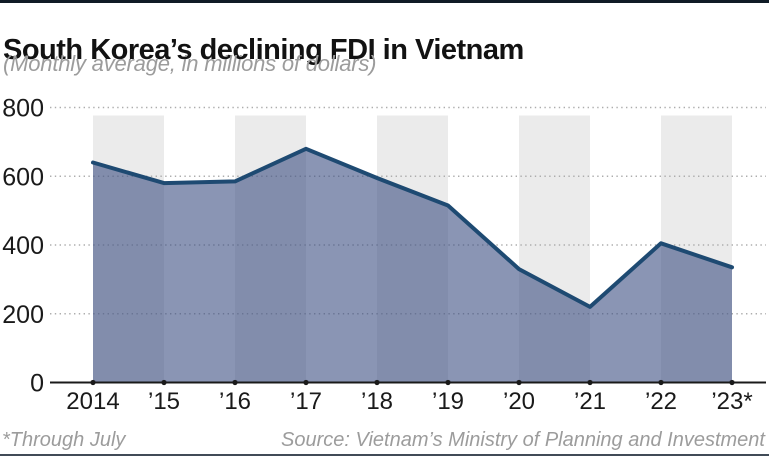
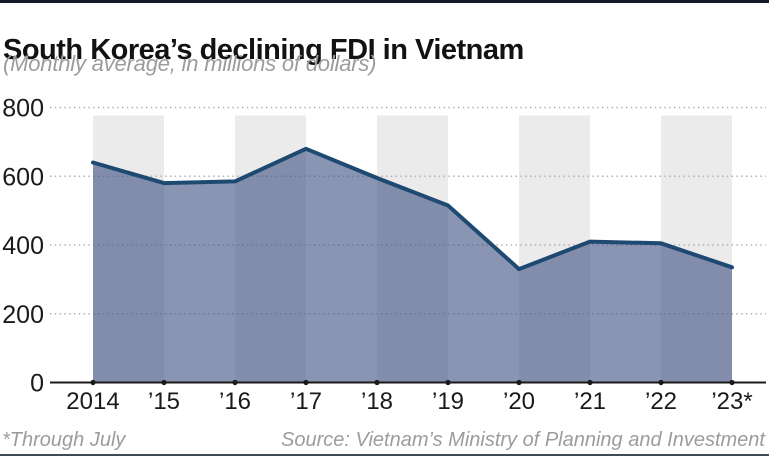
’21: 220 -> 410
